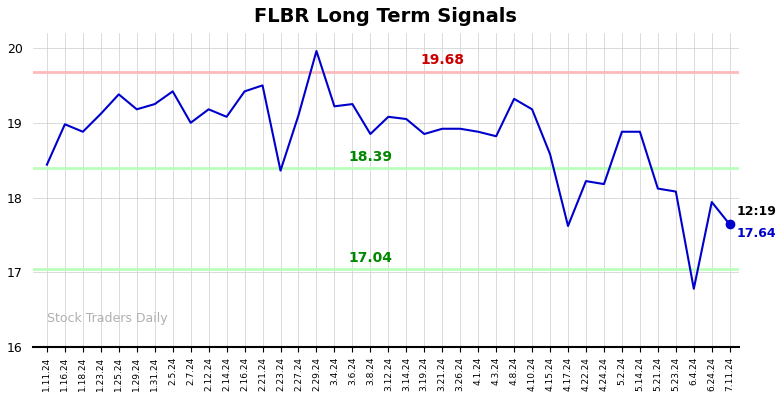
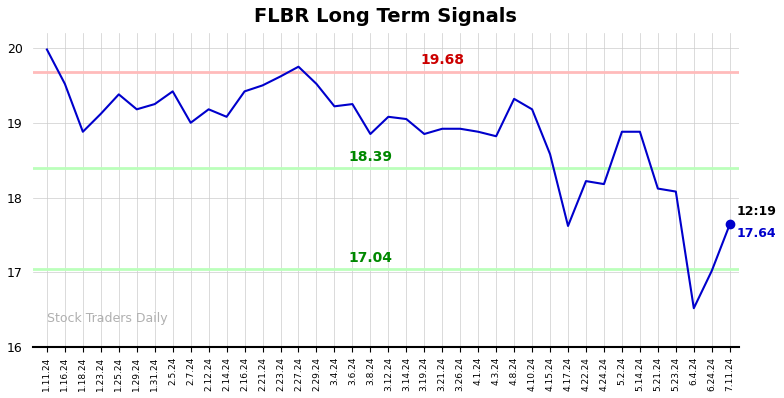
1.11.24: 18.44 -> 19.98
1.16.24: 18.98 -> 19.52
2.23.24: 18.36 -> 19.62
2.27.24: 19.10 -> 19.75
2.29.24: 19.96 -> 19.52
6.4.24: 16.78 -> 16.52
6.24.24: 17.94 -> 17.02
